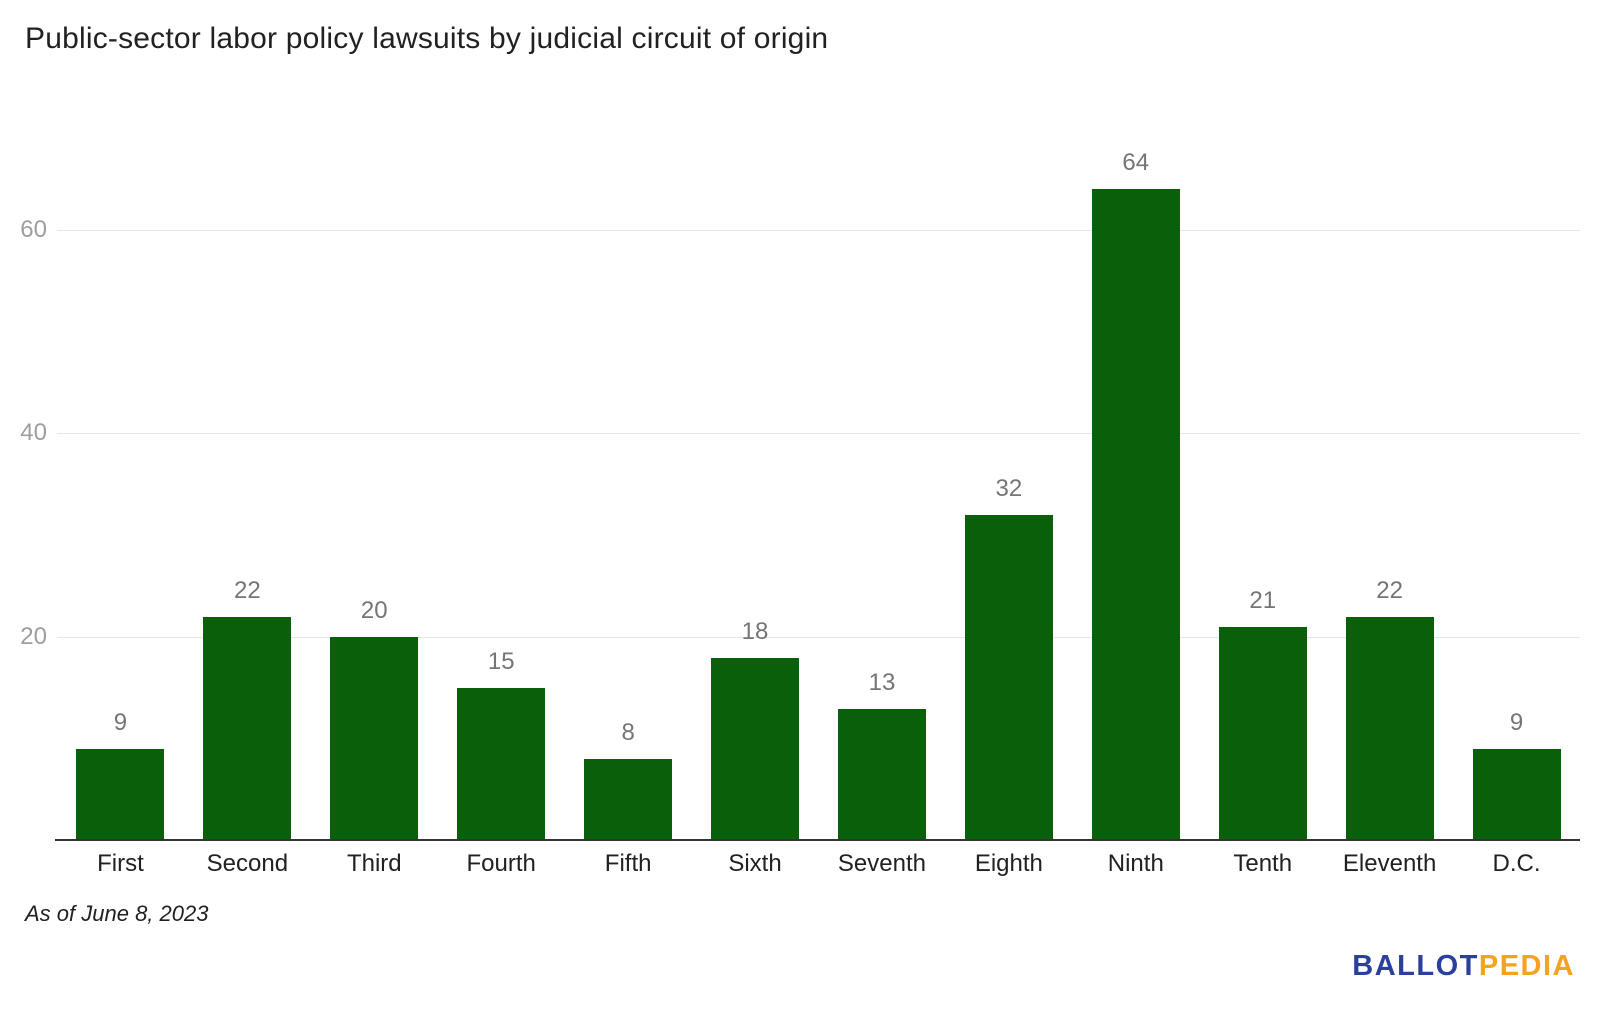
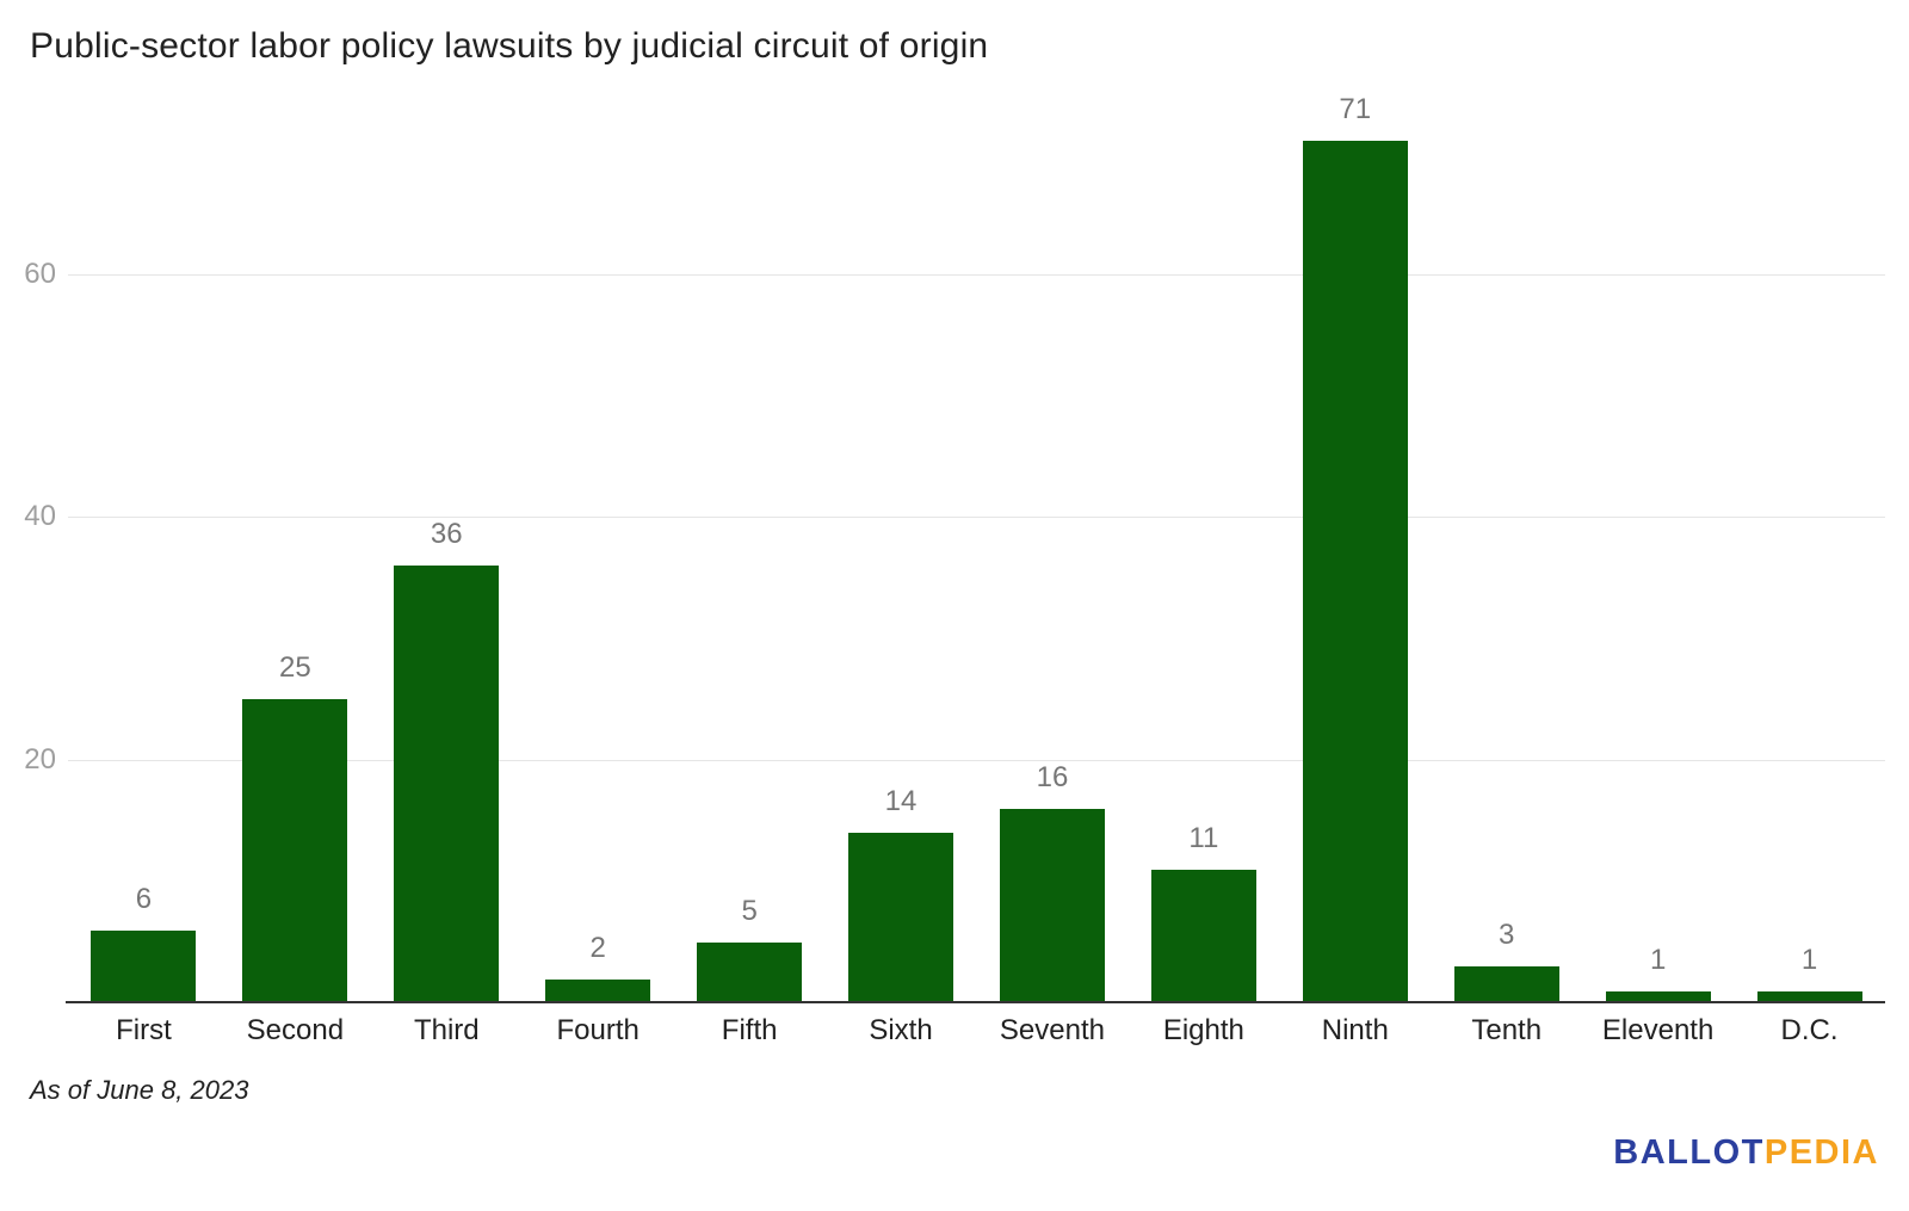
First: 9 -> 6
Second: 22 -> 25
Third: 20 -> 36
Fourth: 15 -> 2
Fifth: 8 -> 5
Sixth: 18 -> 14
Seventh: 13 -> 16
Eighth: 32 -> 11
Ninth: 64 -> 71
Tenth: 21 -> 3
Eleventh: 22 -> 1
D.C.: 9 -> 1
